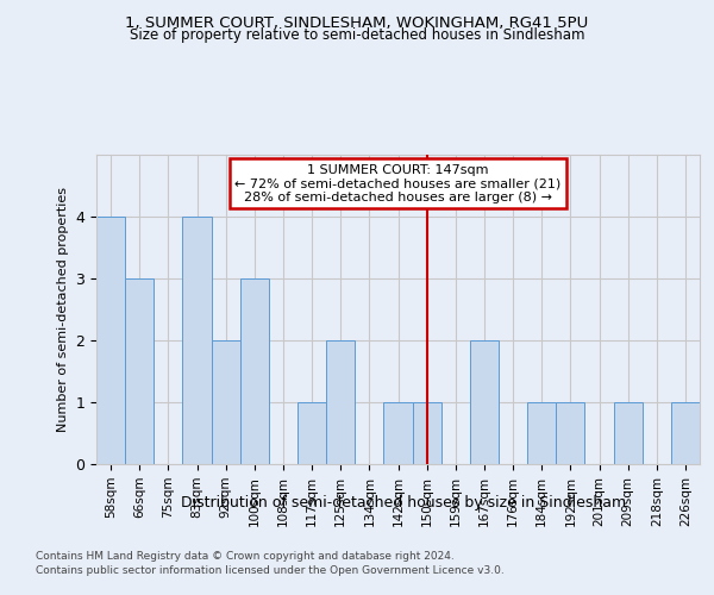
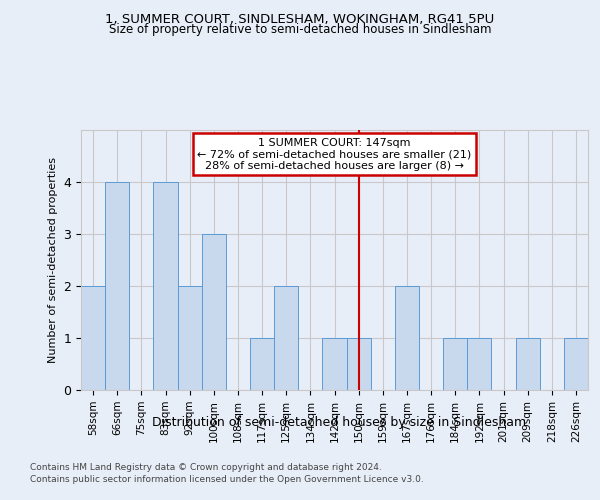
58sqm: 4 -> 2
66sqm: 3 -> 4
